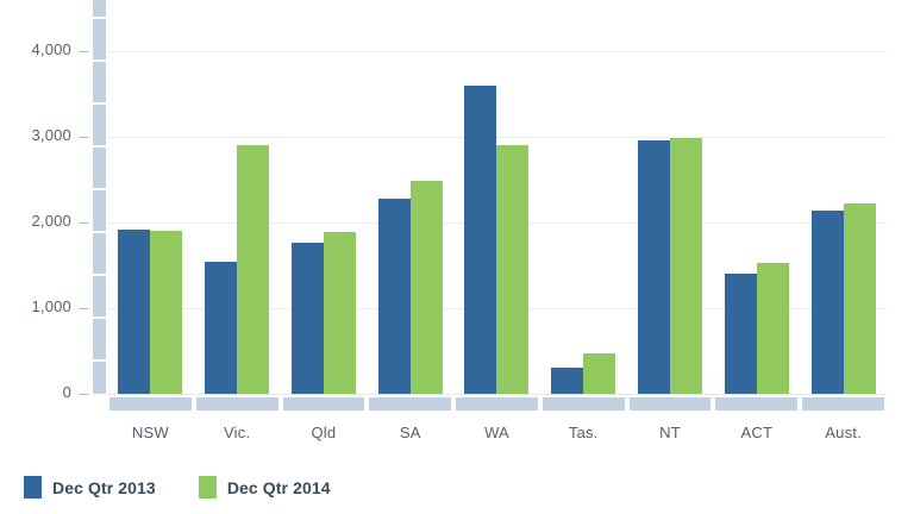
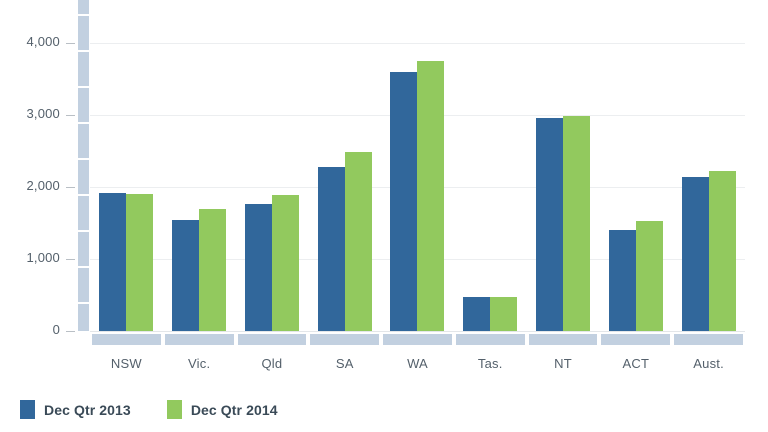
Dec Qtr 2014/Vic.: 2900 -> 1700
Dec Qtr 2014/WA: 2900 -> 3700
Dec Qtr 2013/Tas.: 300 -> 500
